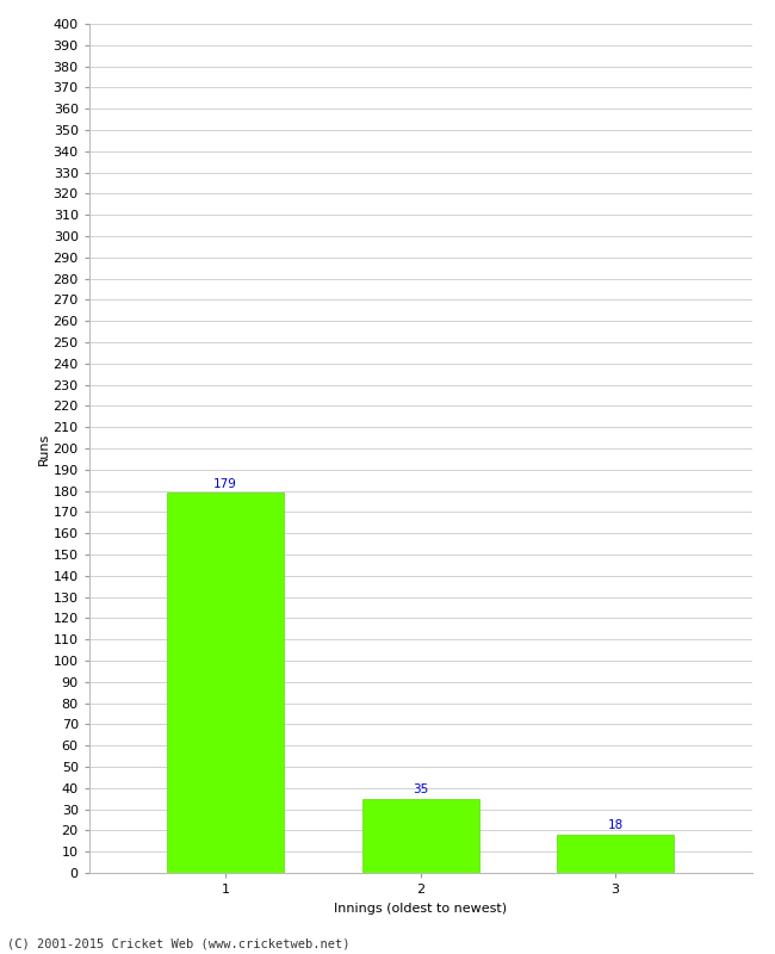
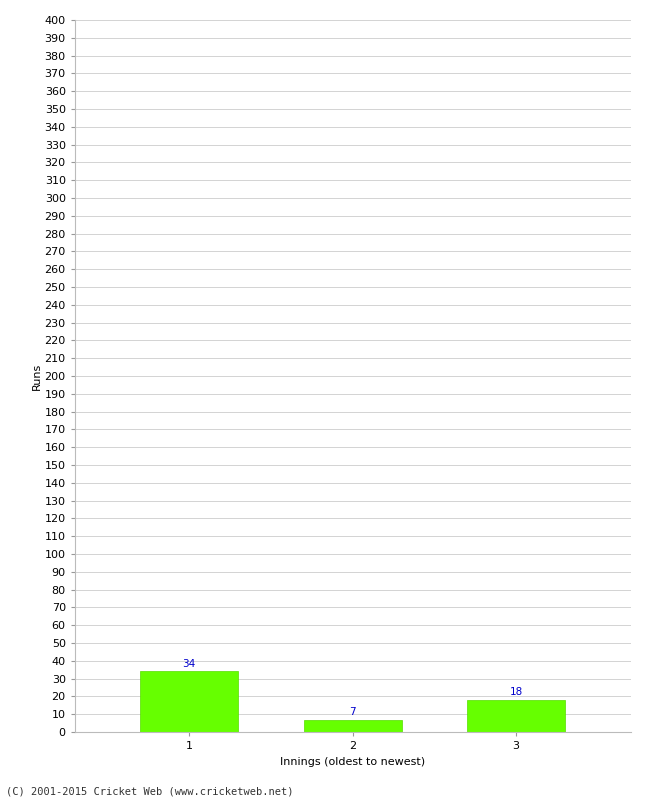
1: 179 -> 34
2: 35 -> 7
